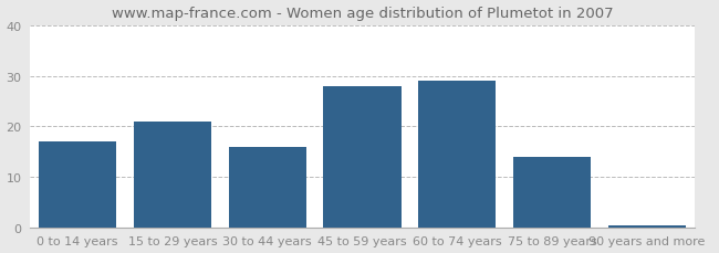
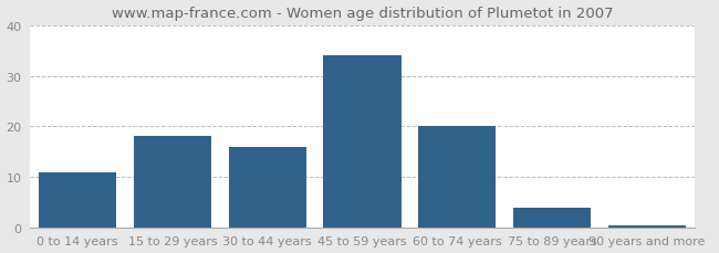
0 to 14 years: 17.0 -> 11.0
15 to 29 years: 21.0 -> 18.0
45 to 59 years: 28.0 -> 34.0
60 to 74 years: 29.0 -> 20.0
75 to 89 years: 14.0 -> 4.0
